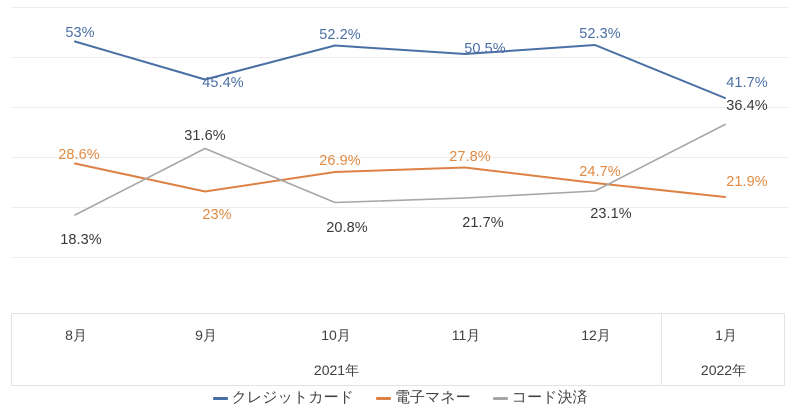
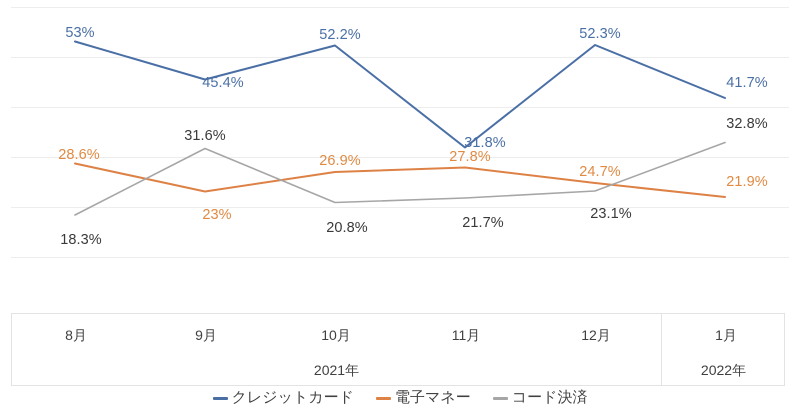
クレジットカード/11月: 50.5% -> 31.8%
コード決済/1月: 36.4% -> 32.8%
